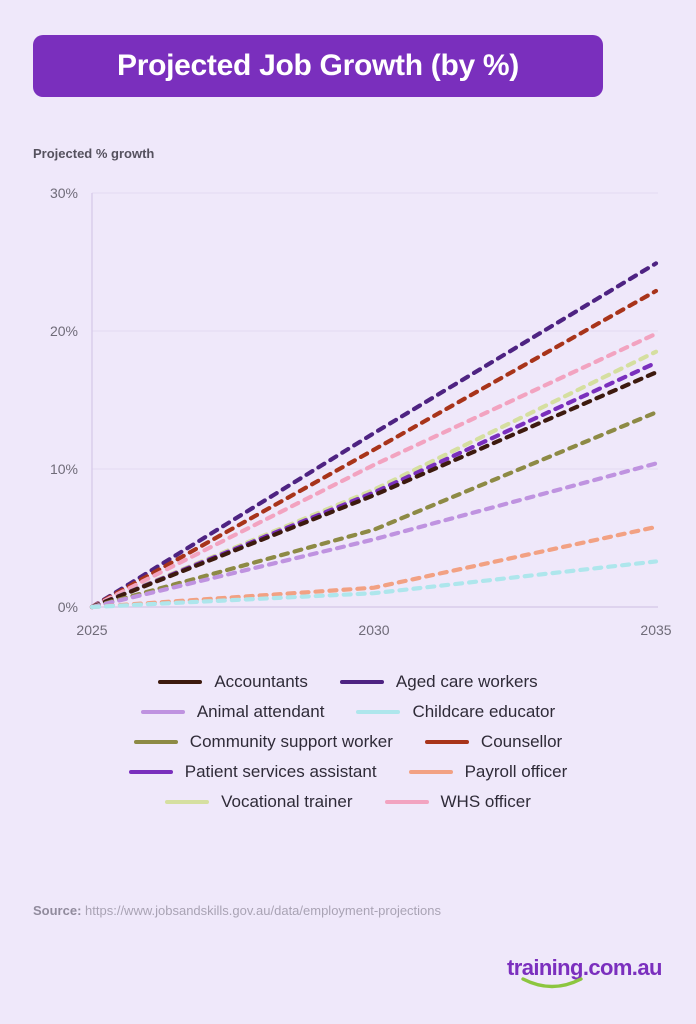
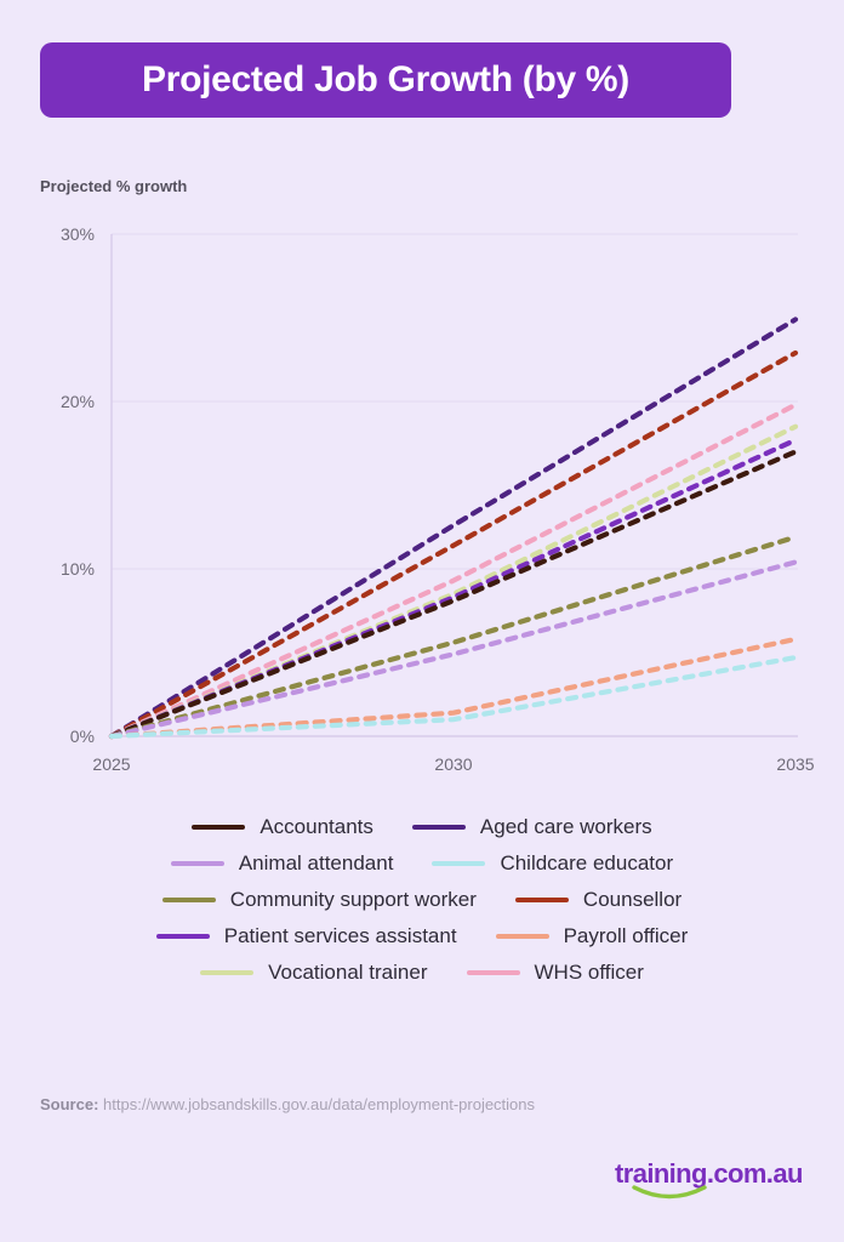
WHS officer/2030: 10.3% -> 9.3%
Community support worker/2035: 14.1% -> 11.9%
Childcare educator/2035: 3.3% -> 4.7%
